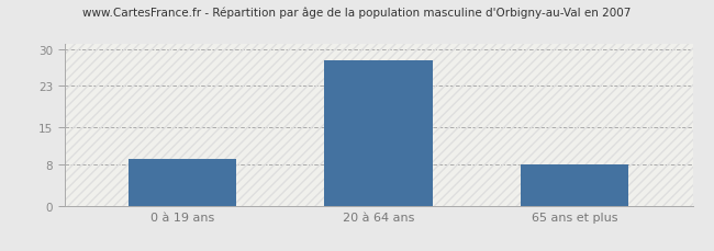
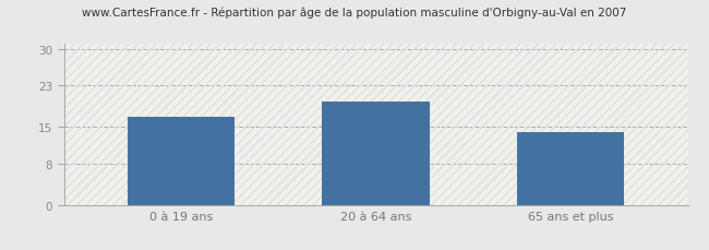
0 à 19 ans: 9 -> 17
20 à 64 ans: 28 -> 20
65 ans et plus: 8 -> 14
